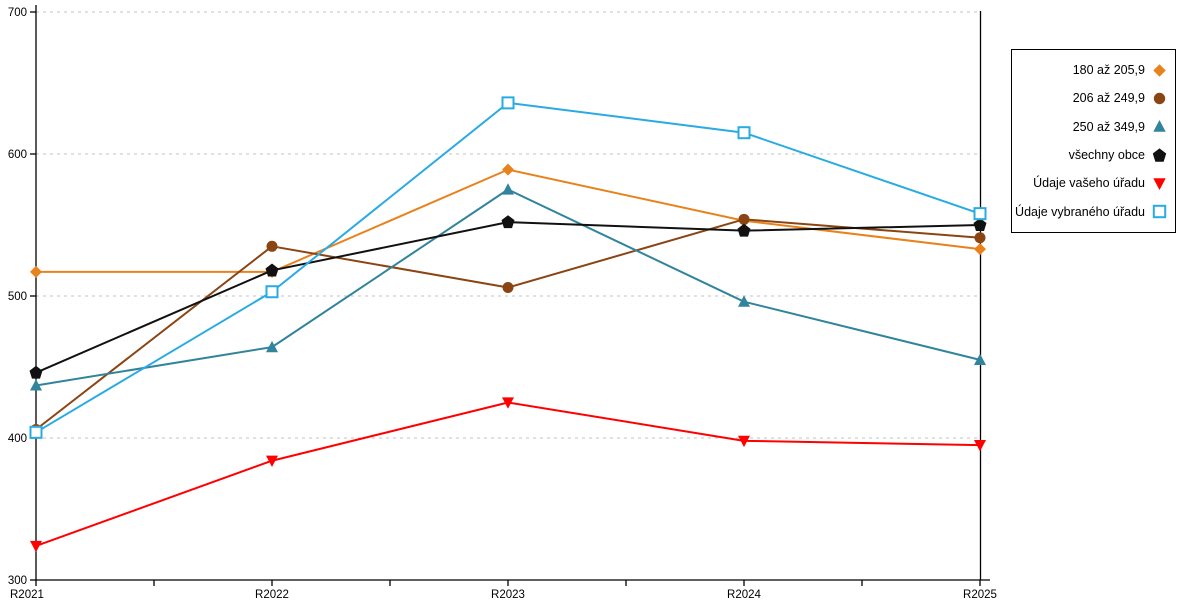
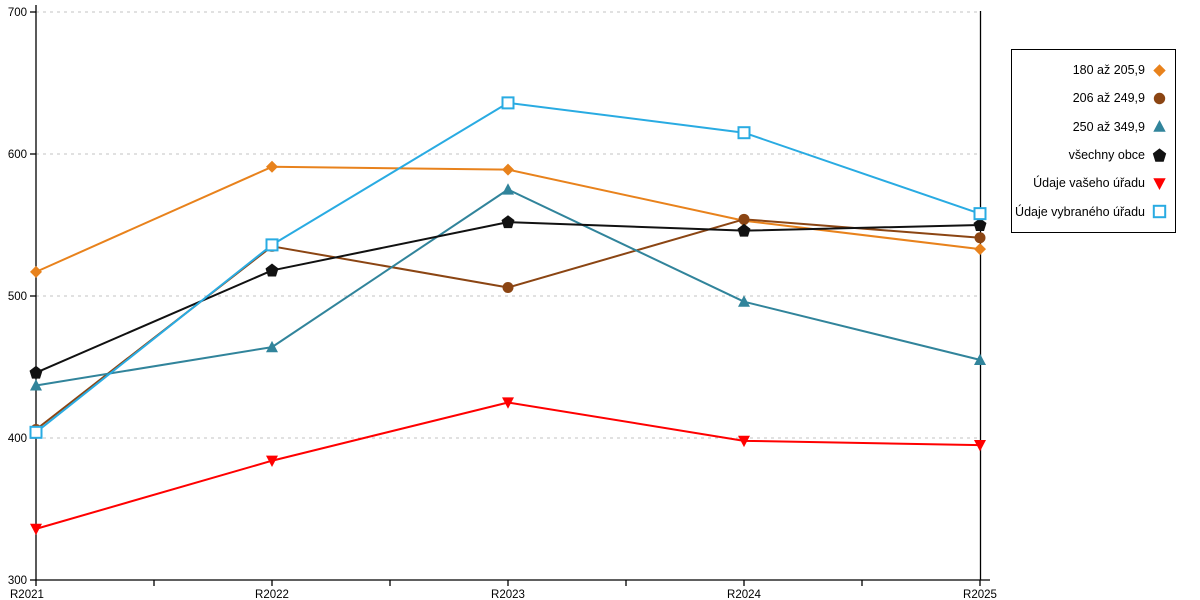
Údaje vašeho úřadu/R2021: 324 -> 336
180 až 205,9/R2022: 517 -> 591
Údaje vybraného úřadu/R2022: 503 -> 536
